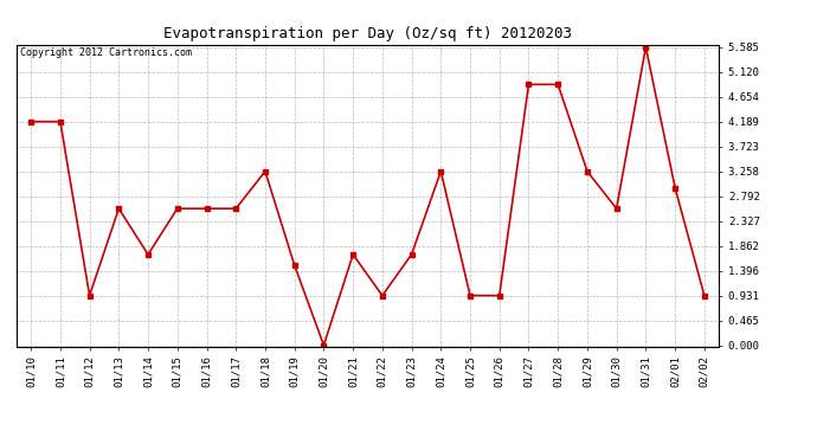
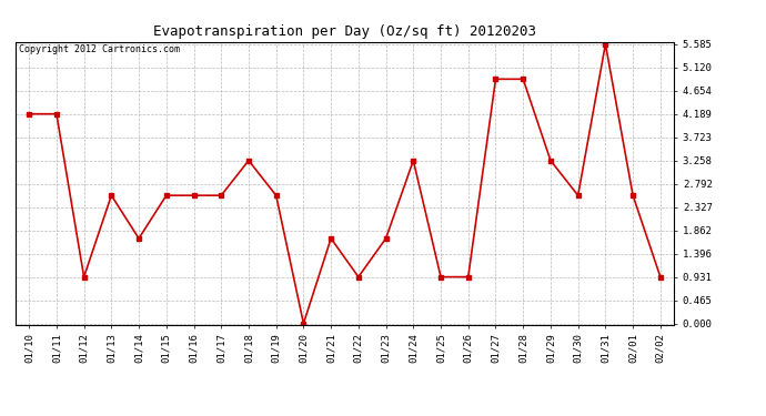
01/19: 1.50 -> 2.56
02/01: 2.95 -> 2.56
